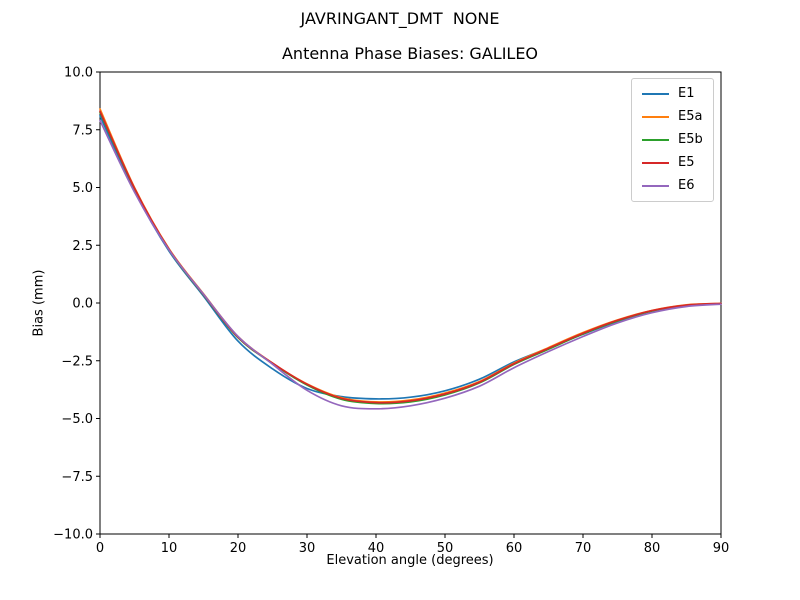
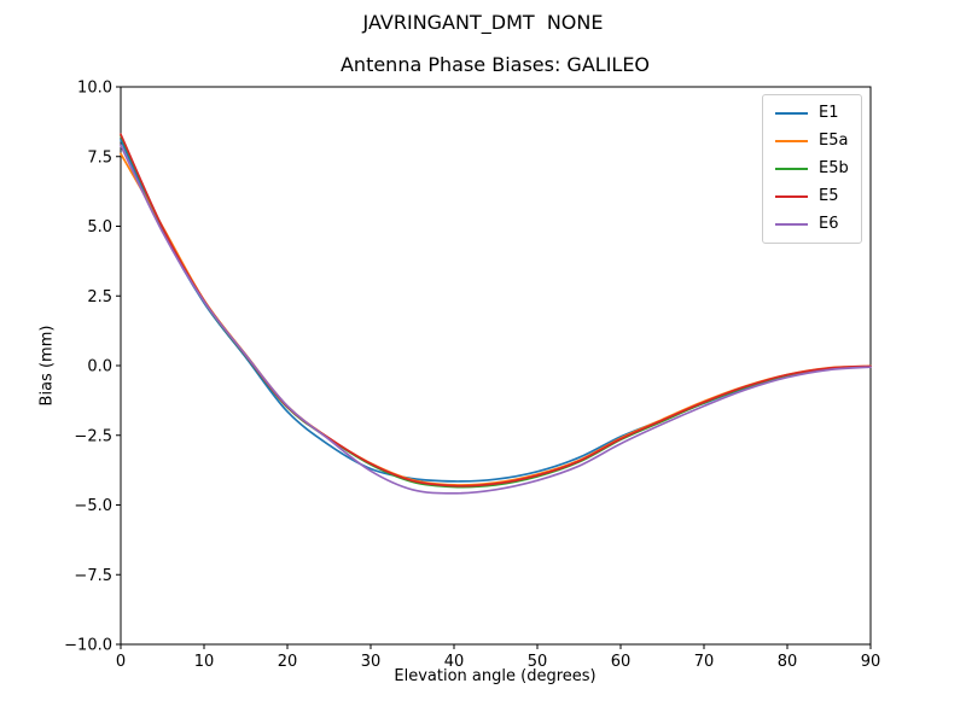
E5a/0: 8.4 -> 7.6
